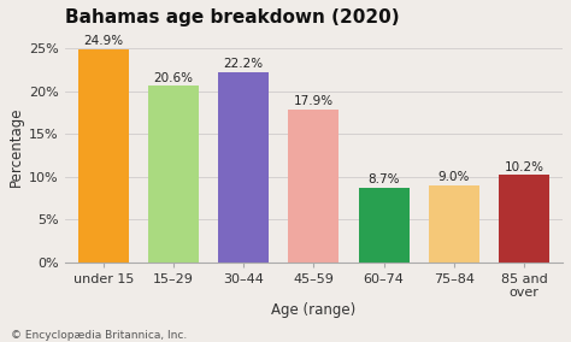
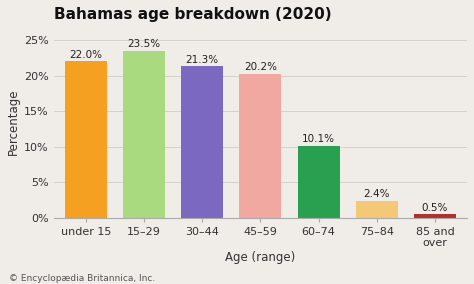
under 15: 24.9% -> 22.0%
15–29: 20.6% -> 23.5%
30–44: 22.2% -> 21.3%
45–59: 17.9% -> 20.2%
60–74: 8.7% -> 10.1%
75–84: 9.0% -> 2.4%
85 and over: 10.2% -> 0.5%
